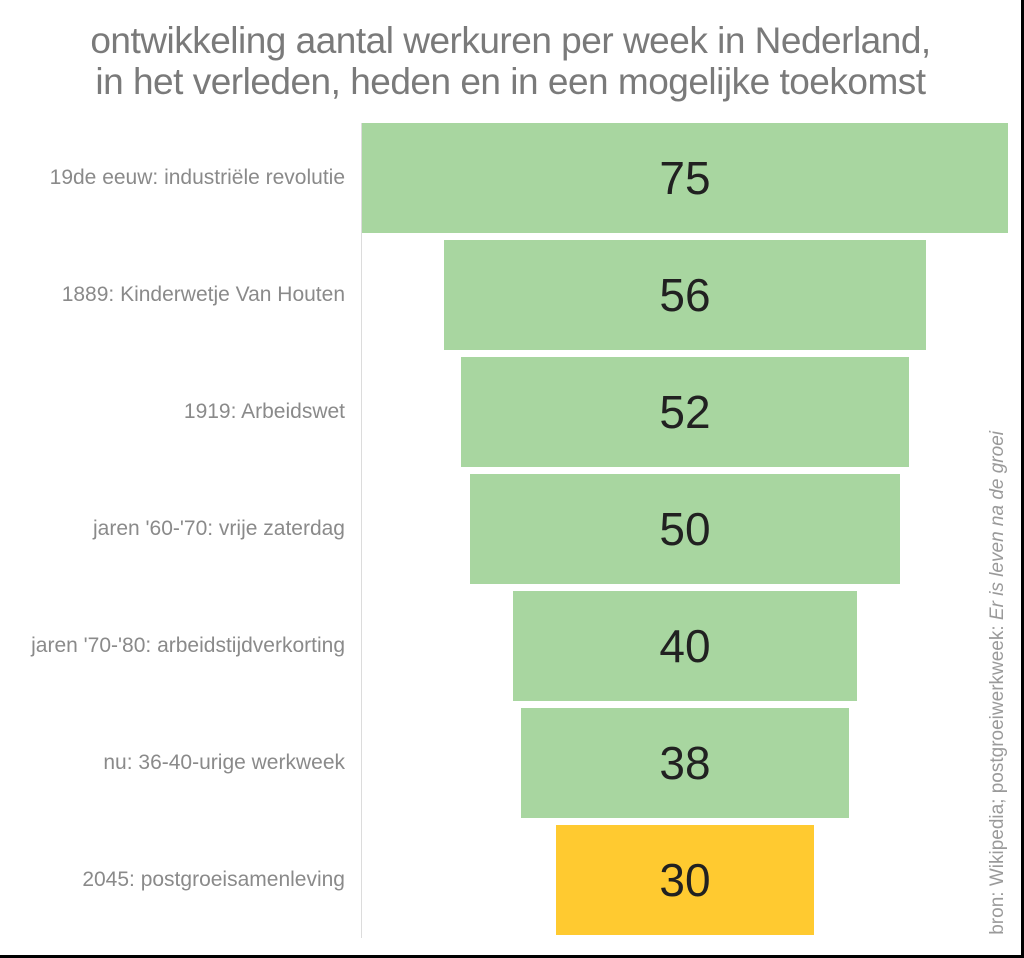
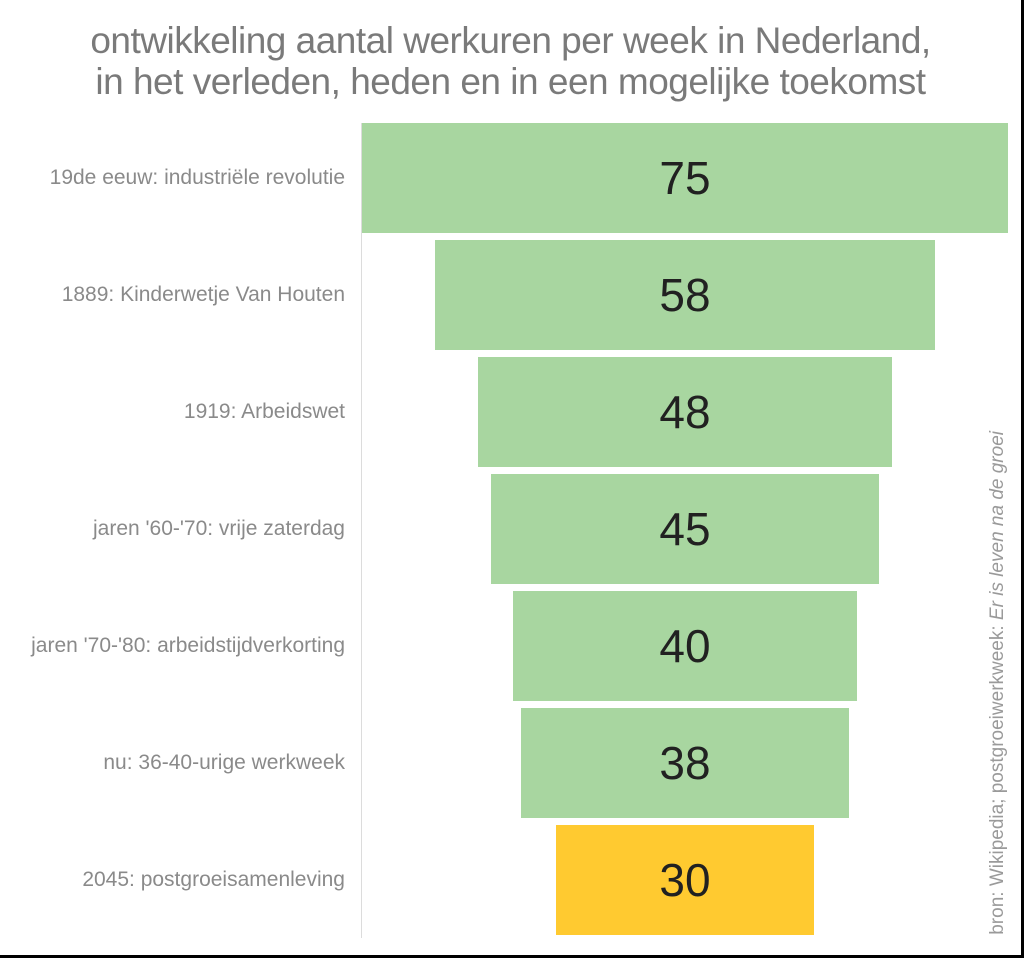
1889: Kinderwetje Van Houten: 56 -> 58
1919: Arbeidswet: 52 -> 48
jaren '60-'70: vrije zaterdag: 50 -> 45
